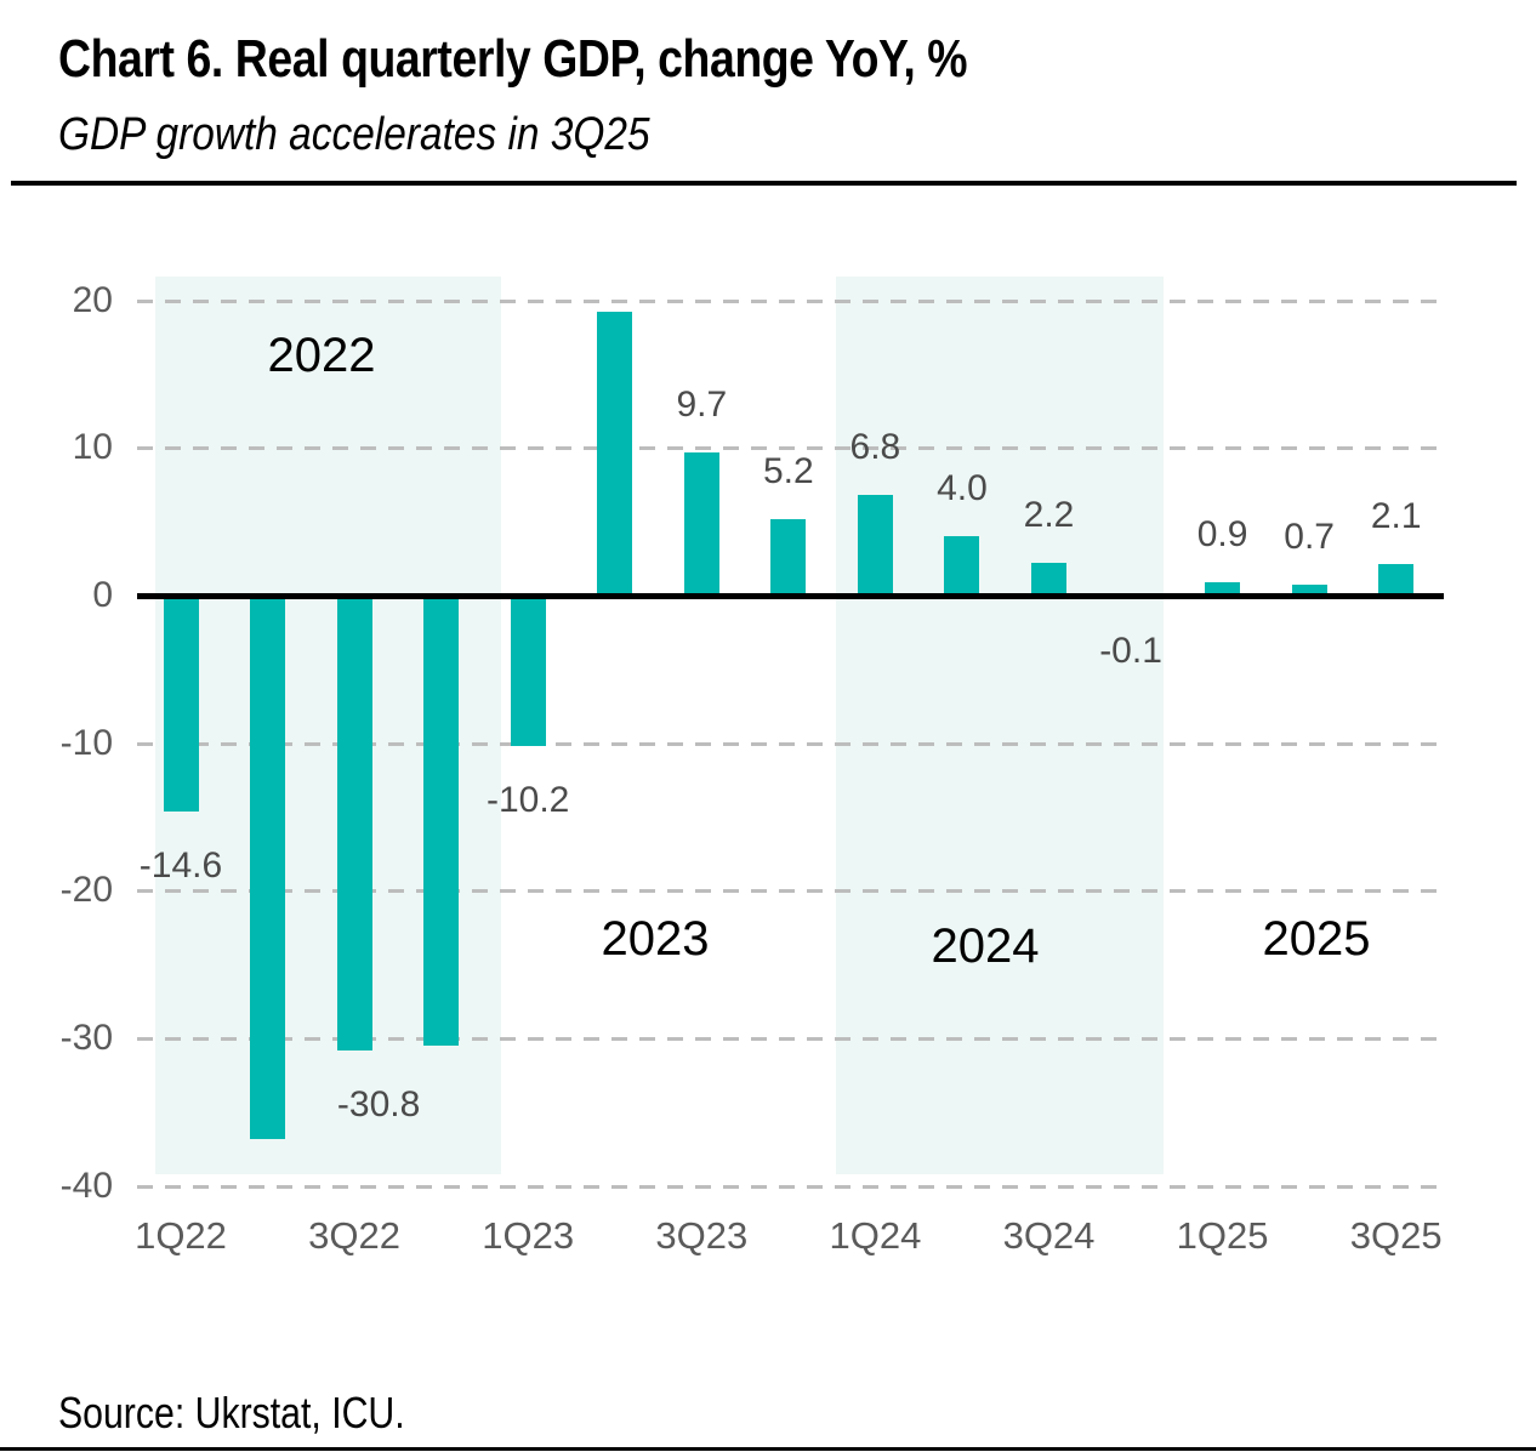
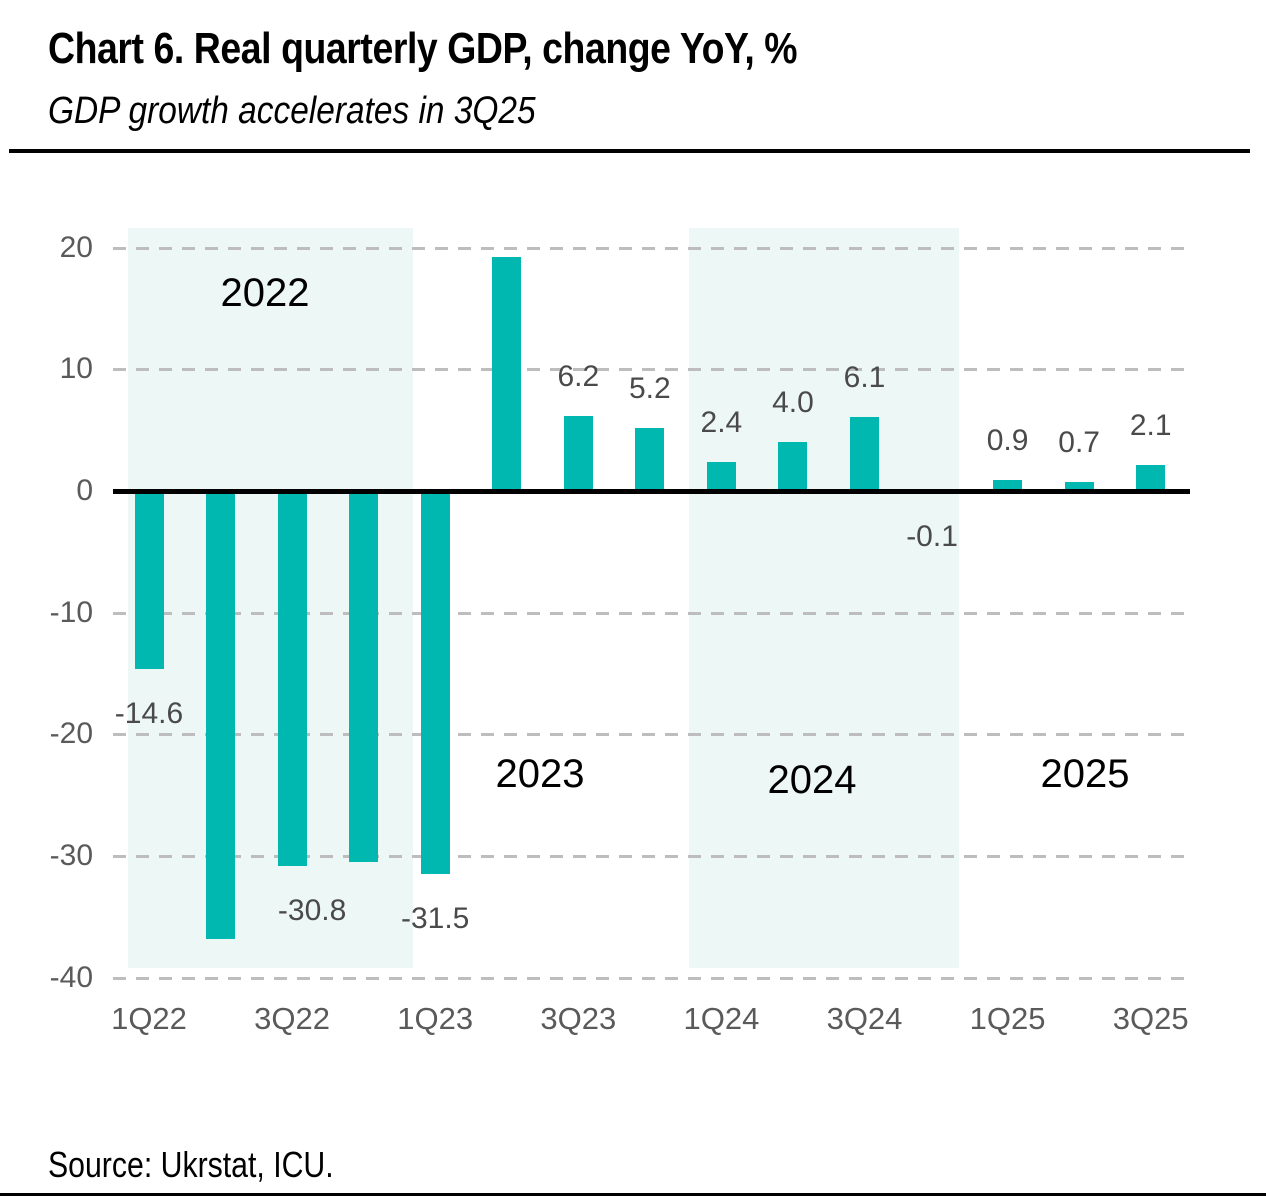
1Q23: -10.2 -> -31.5
3Q23: 9.7 -> 6.2
1Q24: 6.8 -> 2.4
3Q24: 2.2 -> 6.1
